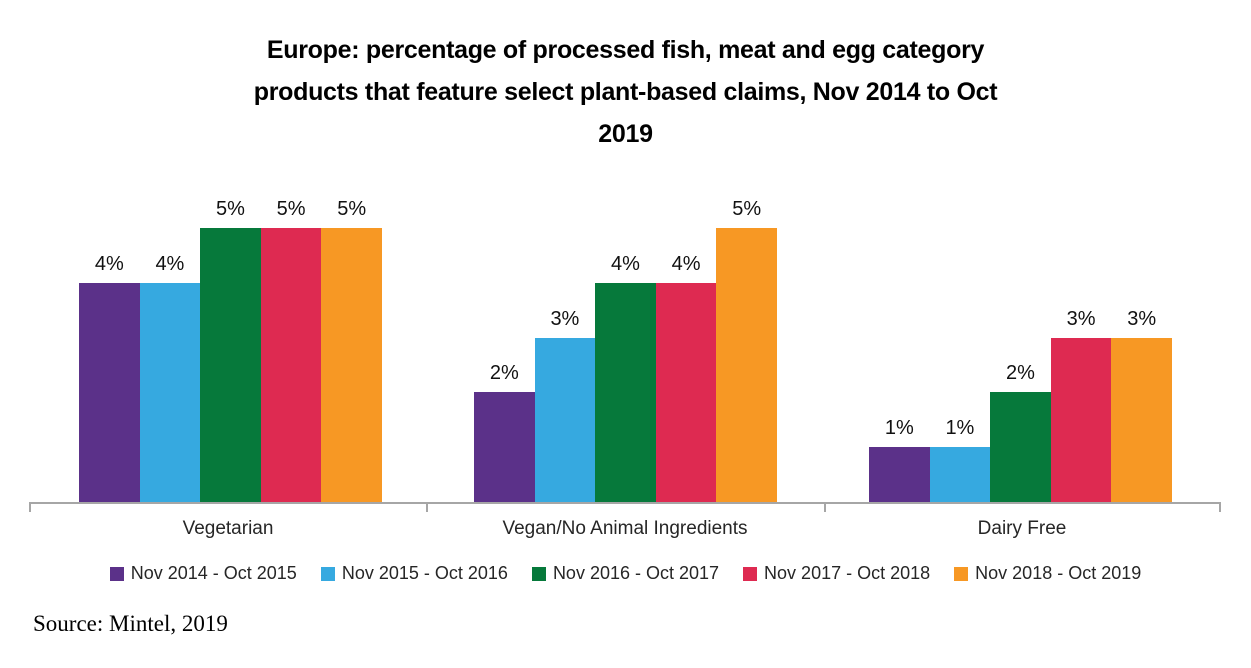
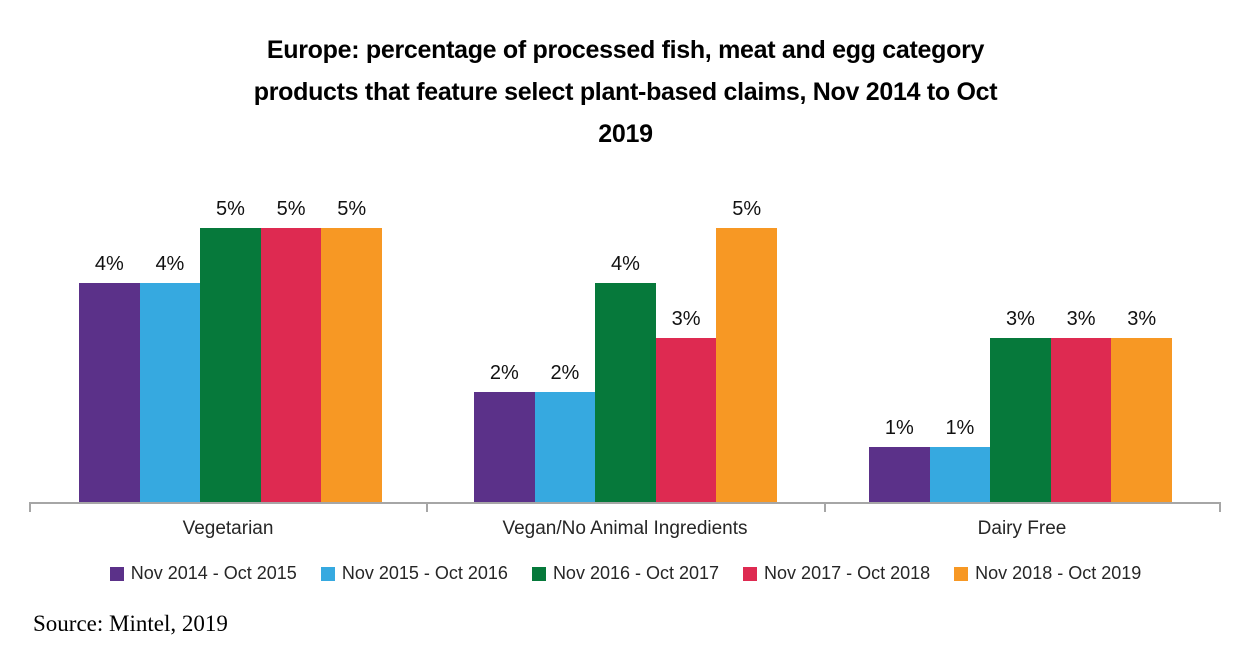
Nov 2015 - Oct 2016/Vegan/No Animal Ingredients: 3% -> 2%
Nov 2017 - Oct 2018/Vegan/No Animal Ingredients: 4% -> 3%
Nov 2016 - Oct 2017/Dairy Free: 2% -> 3%
